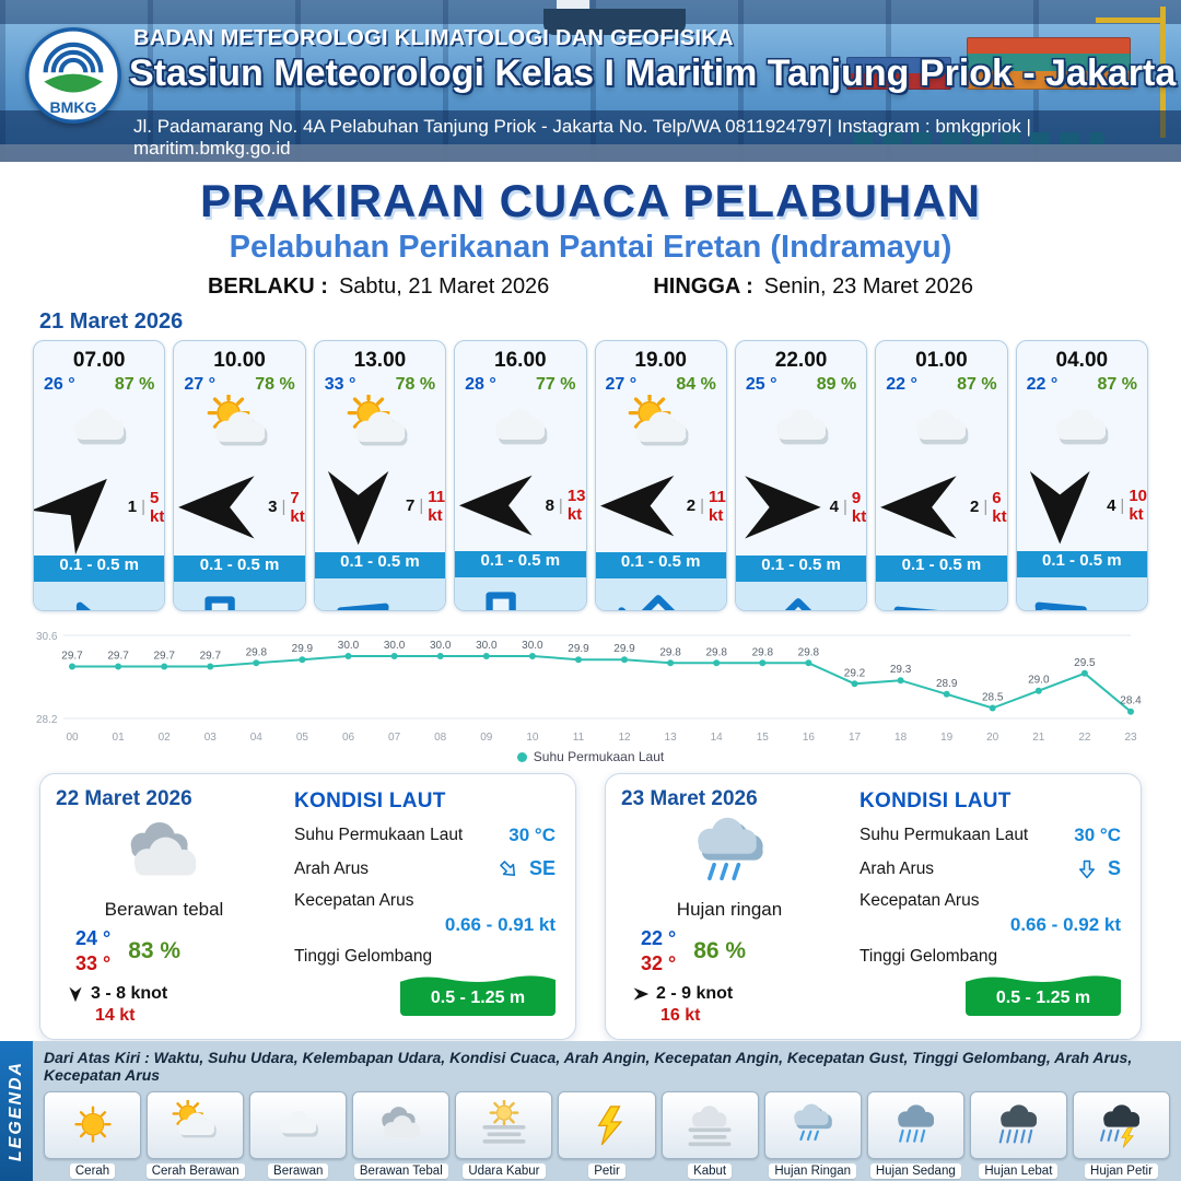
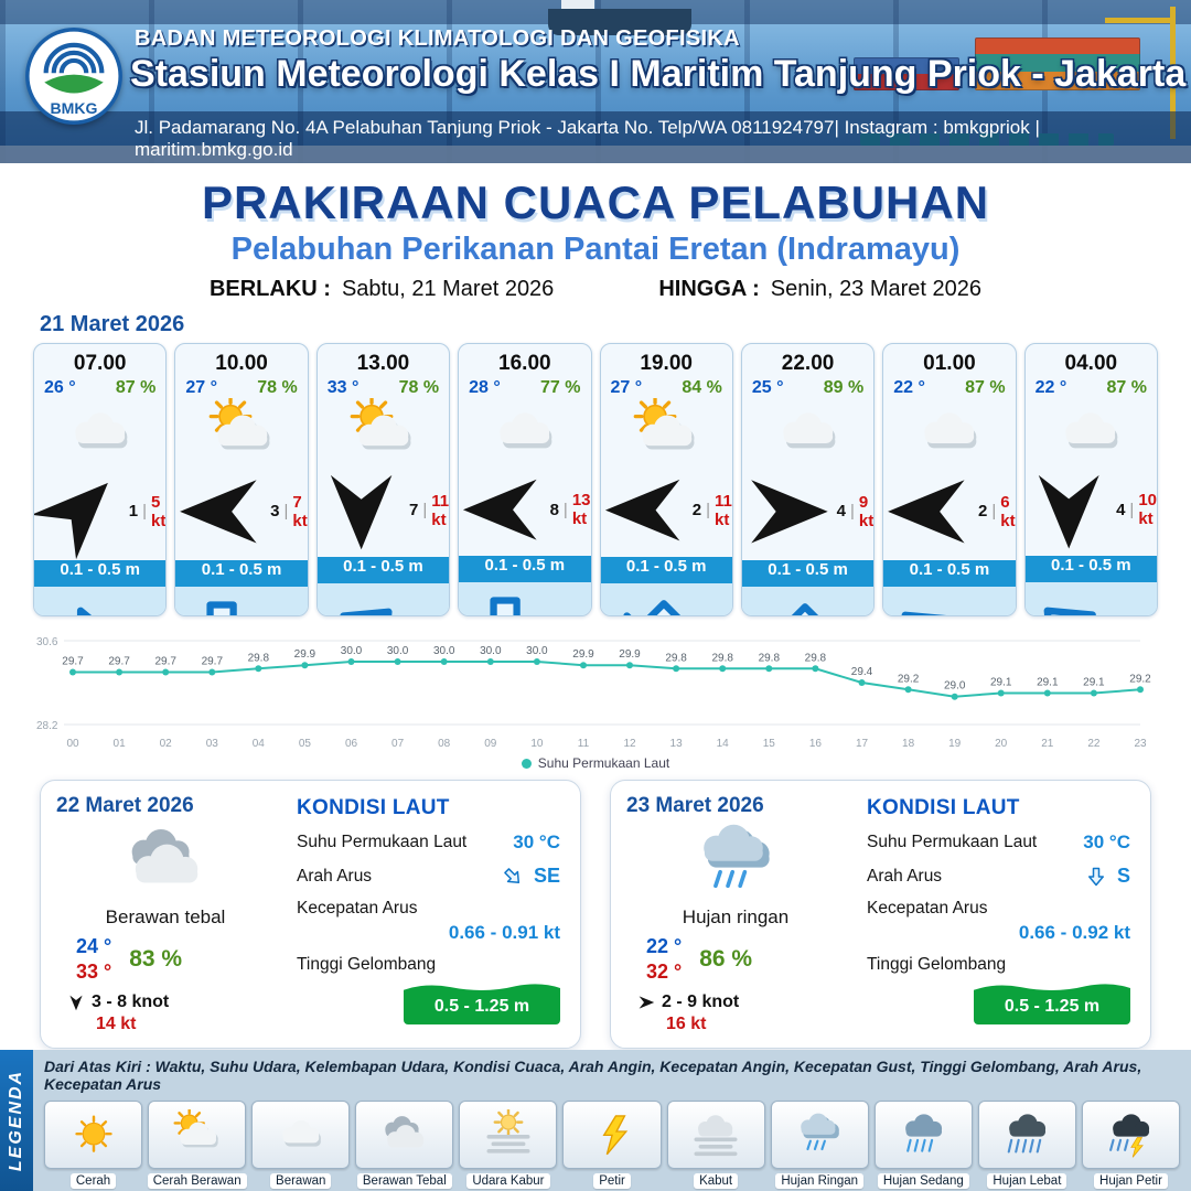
17: 29.2 -> 29.4
18: 29.3 -> 29.2
19: 28.9 -> 29.0
20: 28.5 -> 29.1
21: 29.0 -> 29.1
22: 29.5 -> 29.1
23: 28.4 -> 29.2
